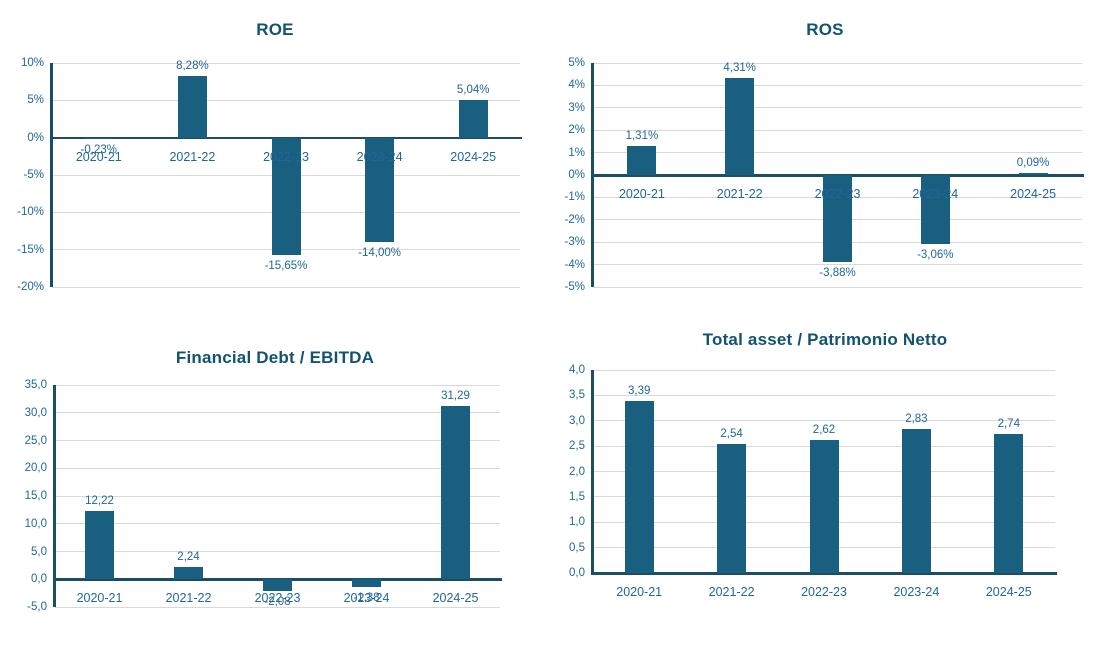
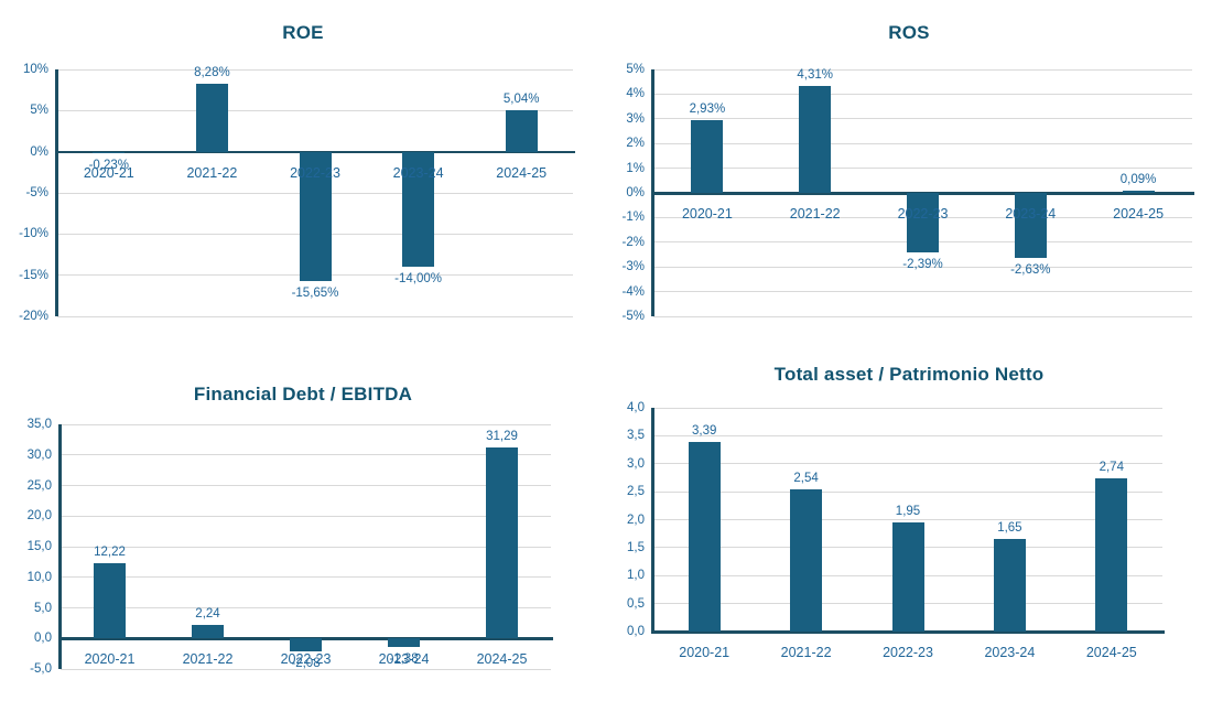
ROS/2020-21: 1,31% -> 2,93%
ROS/2022-23: -3,88% -> -2,39%
ROS/2023-24: -3,06% -> -2,63%
Total asset / Patrimonio Netto/2022-23: 2,62 -> 1,95
Total asset / Patrimonio Netto/2023-24: 2,83 -> 1,65
